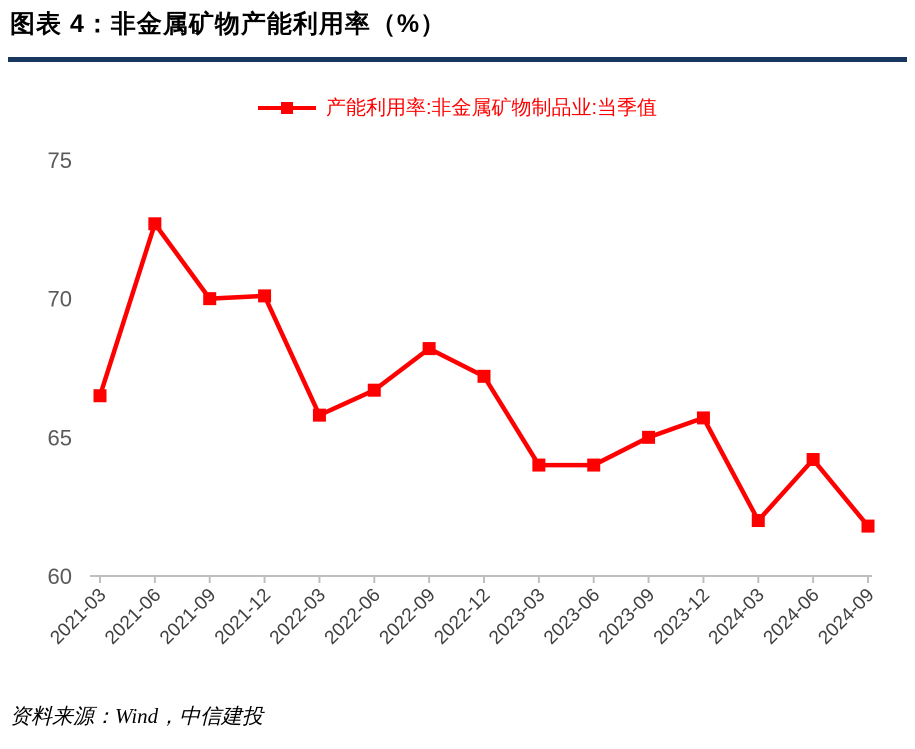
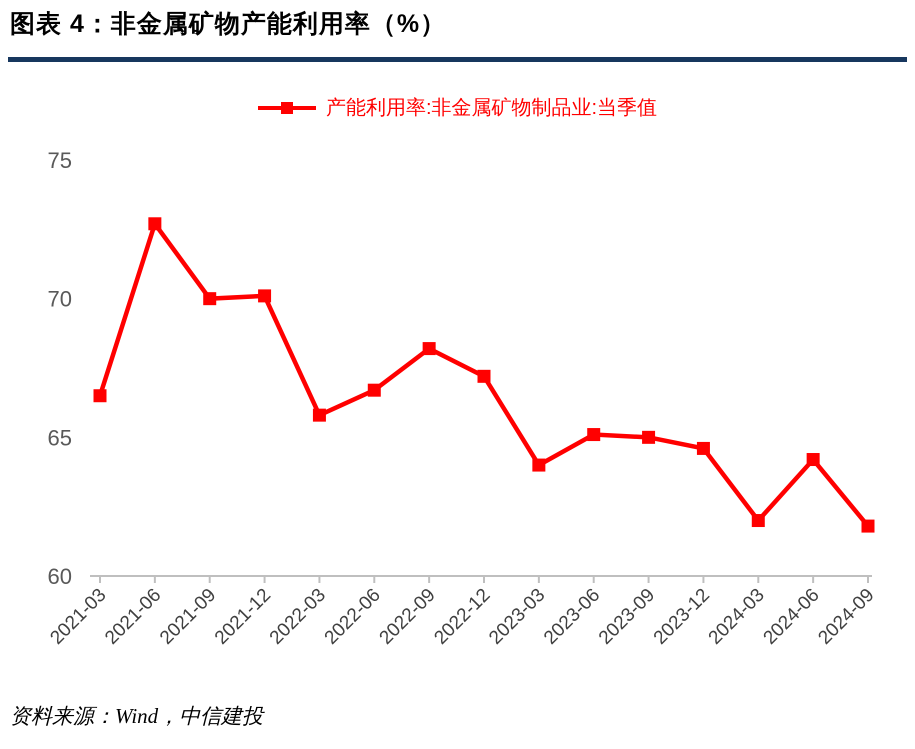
2023-06: 64.0 -> 65.1
2023-12: 65.7 -> 64.6
